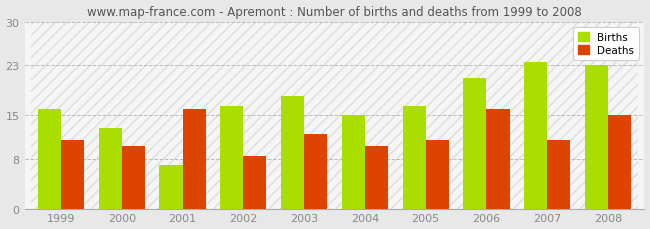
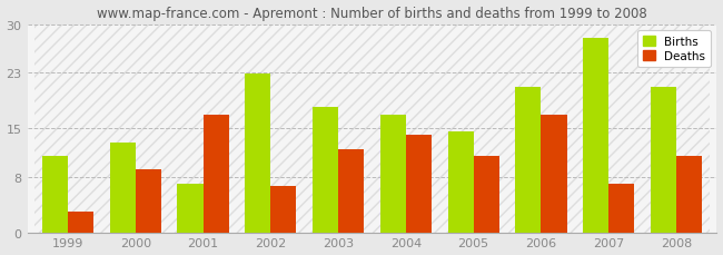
Births/1999: 16.0 -> 11.0
Deaths/1999: 11.0 -> 3.0
Deaths/2000: 10.0 -> 9.0
Deaths/2001: 16.0 -> 17.0
Births/2002: 16.5 -> 22.8
Deaths/2002: 8.5 -> 6.6
Births/2004: 15.0 -> 17.0
Deaths/2004: 10.0 -> 14.0
Births/2005: 16.5 -> 14.6
Deaths/2006: 16.0 -> 17.0
Births/2007: 23.5 -> 28.0
Deaths/2007: 11.0 -> 7.0
Births/2008: 23.0 -> 21.0
Deaths/2008: 15.0 -> 11.0
